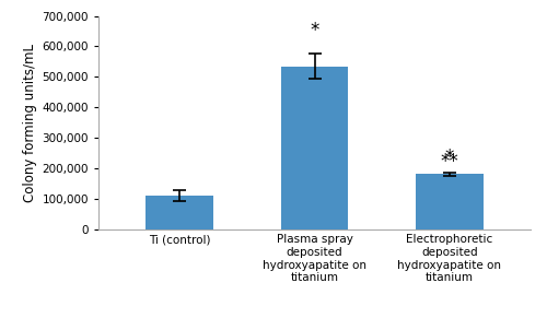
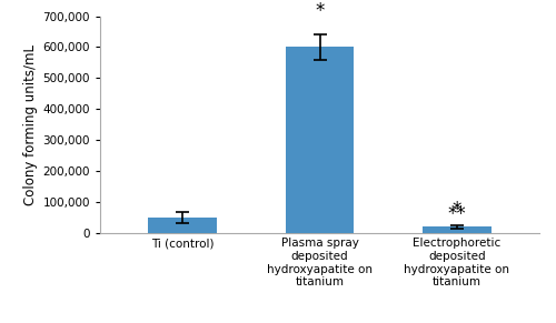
Ti (control): 110,000 -> 50,000
Plasma spray deposited hydroxyapatite on titanium: 535,000 -> 600,000
Electrophoretic deposited hydroxyapatite on titanium: 180,000 -> 19,000
